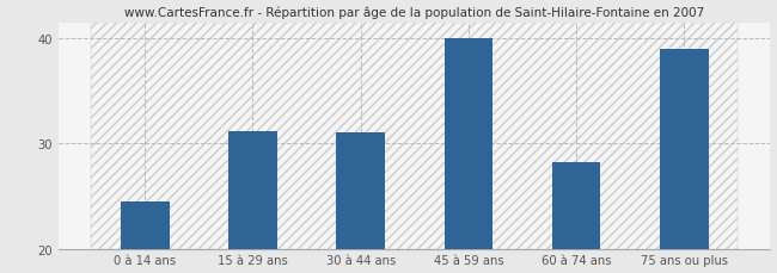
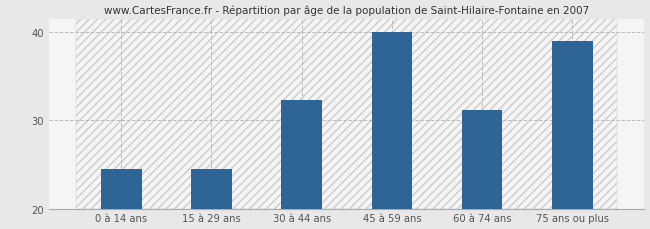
15 à 29 ans: 31.2 -> 24.5
30 à 44 ans: 31.0 -> 32.3
60 à 74 ans: 28.2 -> 31.2
